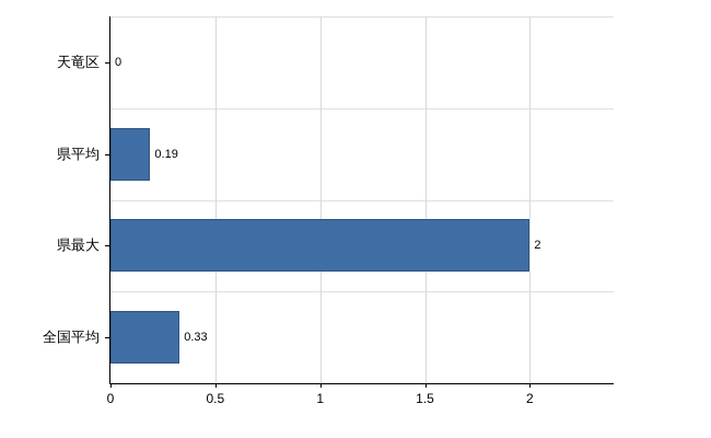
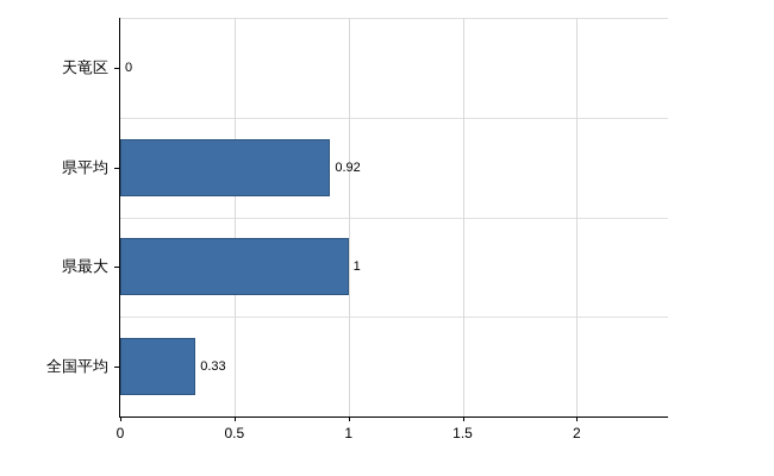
県平均: 0.19 -> 0.92
県最大: 2 -> 1
